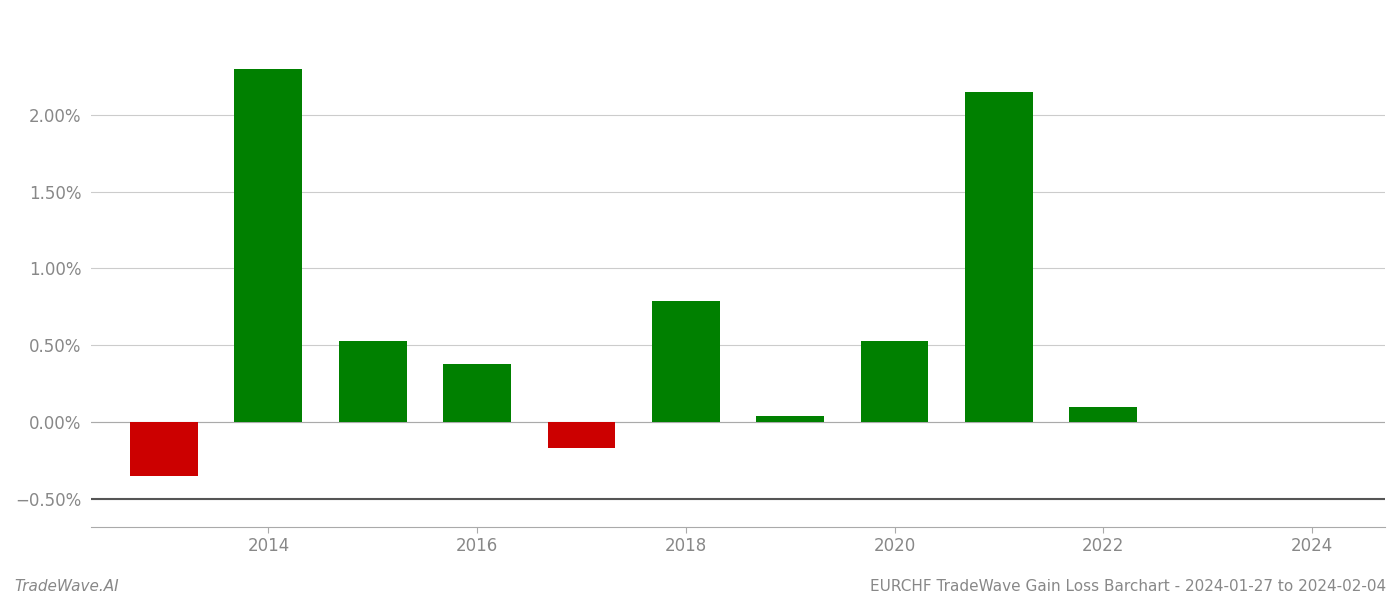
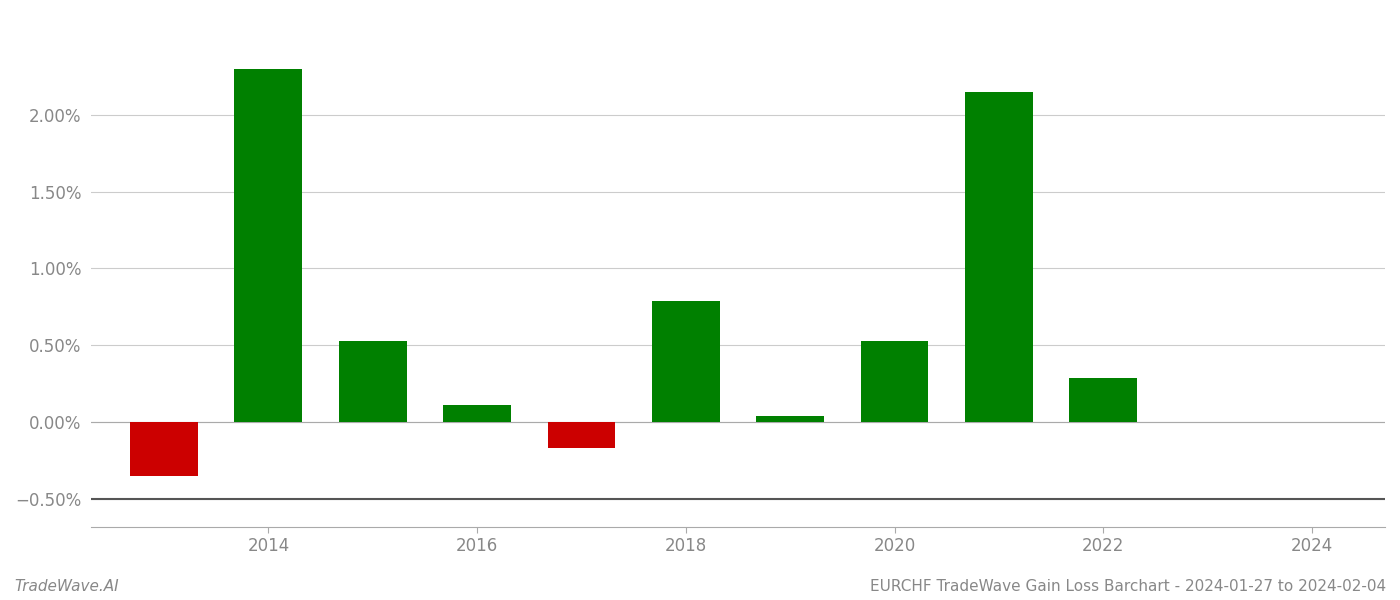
2016: 0.38% -> 0.11%
2022: 0.10% -> 0.29%
